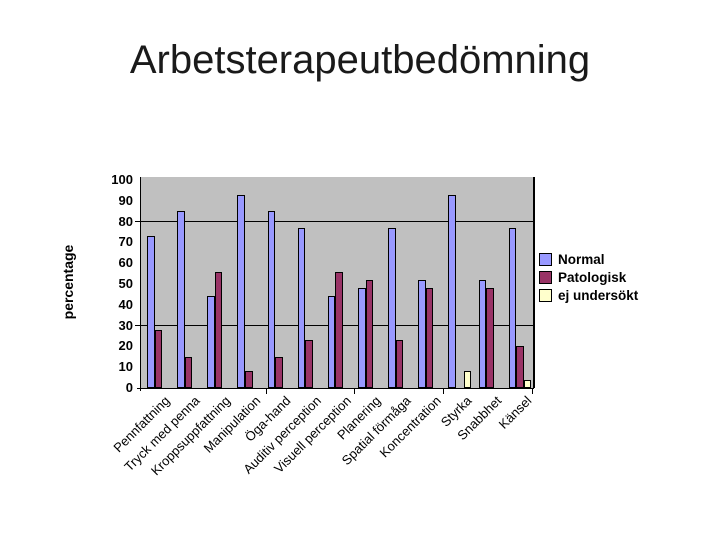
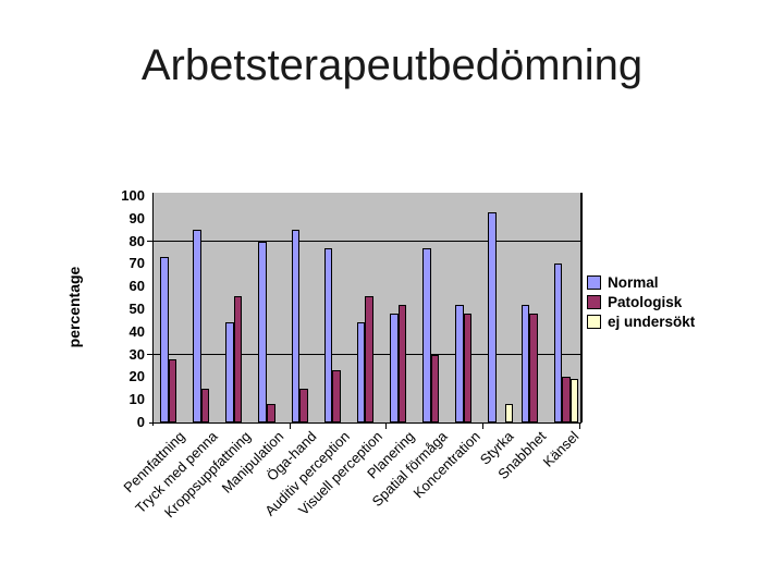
Normal/Manipulation: 93 -> 80
Patologisk/Spatial förmåga: 23 -> 30
Normal/Känsel: 77 -> 70
ej undersökt/Känsel: 4 -> 19
